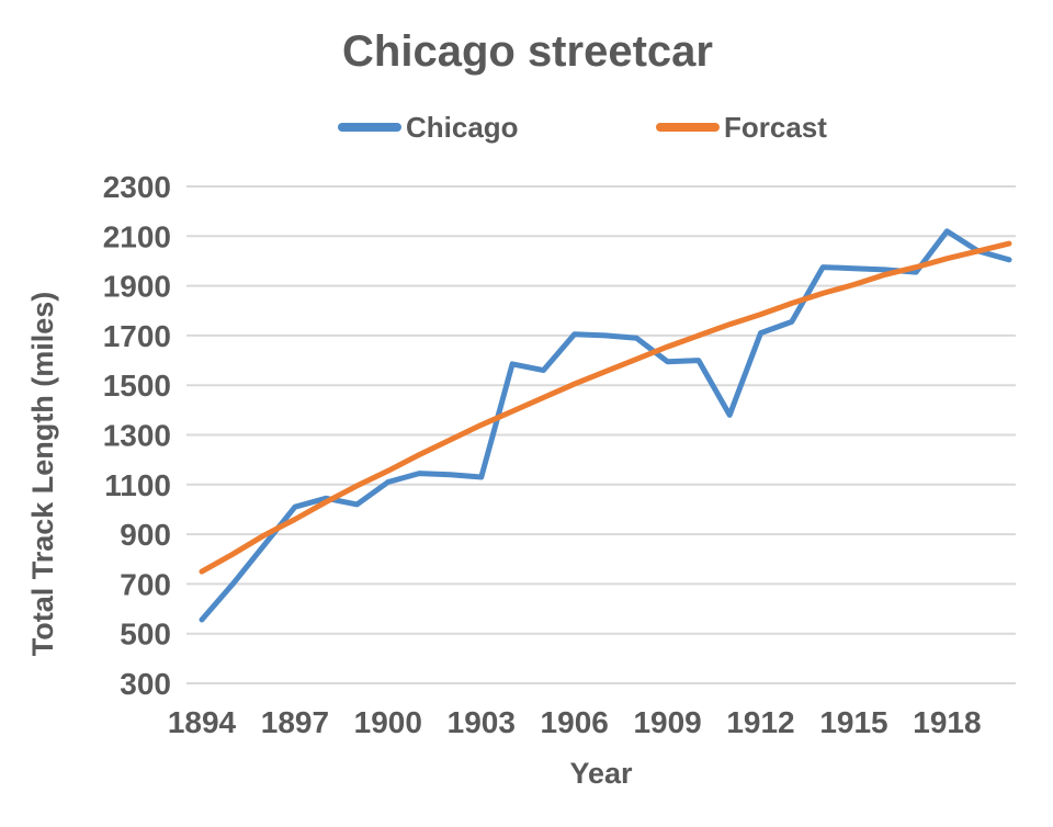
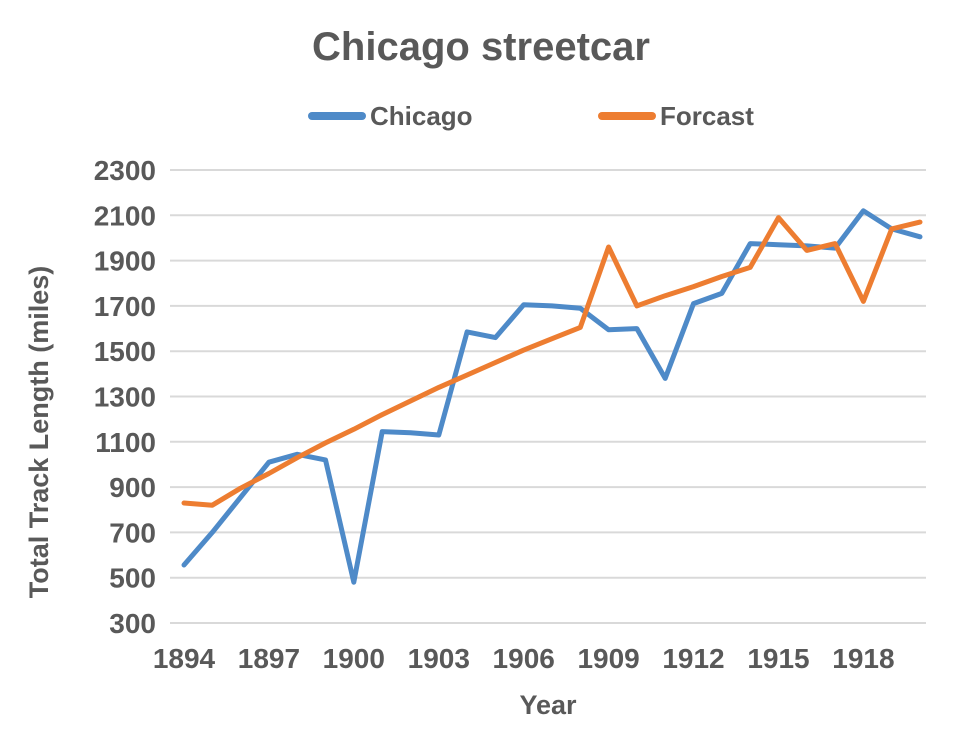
Forcast/1894: 750 -> 830
Chicago/1900: 1110 -> 480
Forcast/1909: 1660 -> 1960
Forcast/1915: 1900 -> 2090
Forcast/1918: 2010 -> 1720
